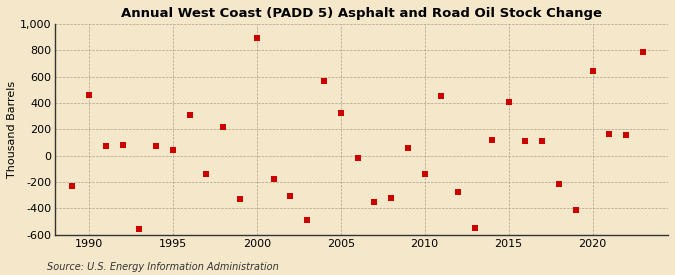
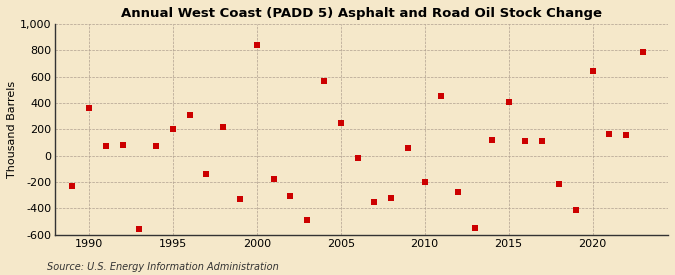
1990: 460 -> 360
1995: 40 -> 200
2000: 890 -> 840
2005: 320 -> 240
2010: -140 -> -200
